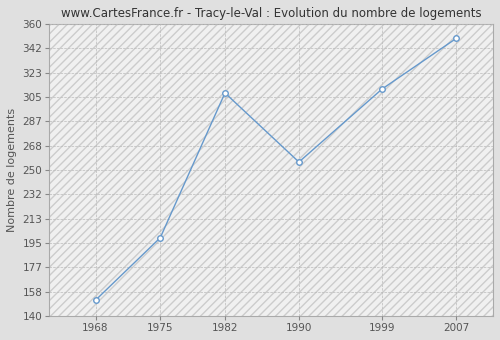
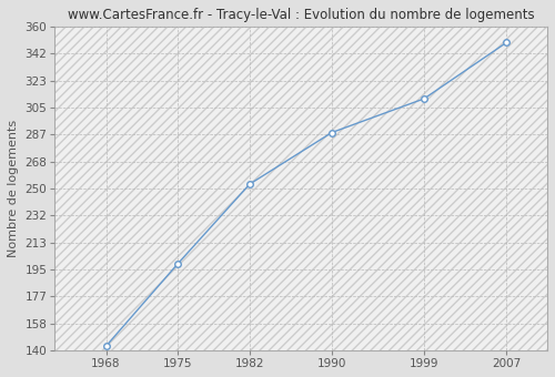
1968: 152 -> 143
1982: 308 -> 253
1990: 256 -> 288
